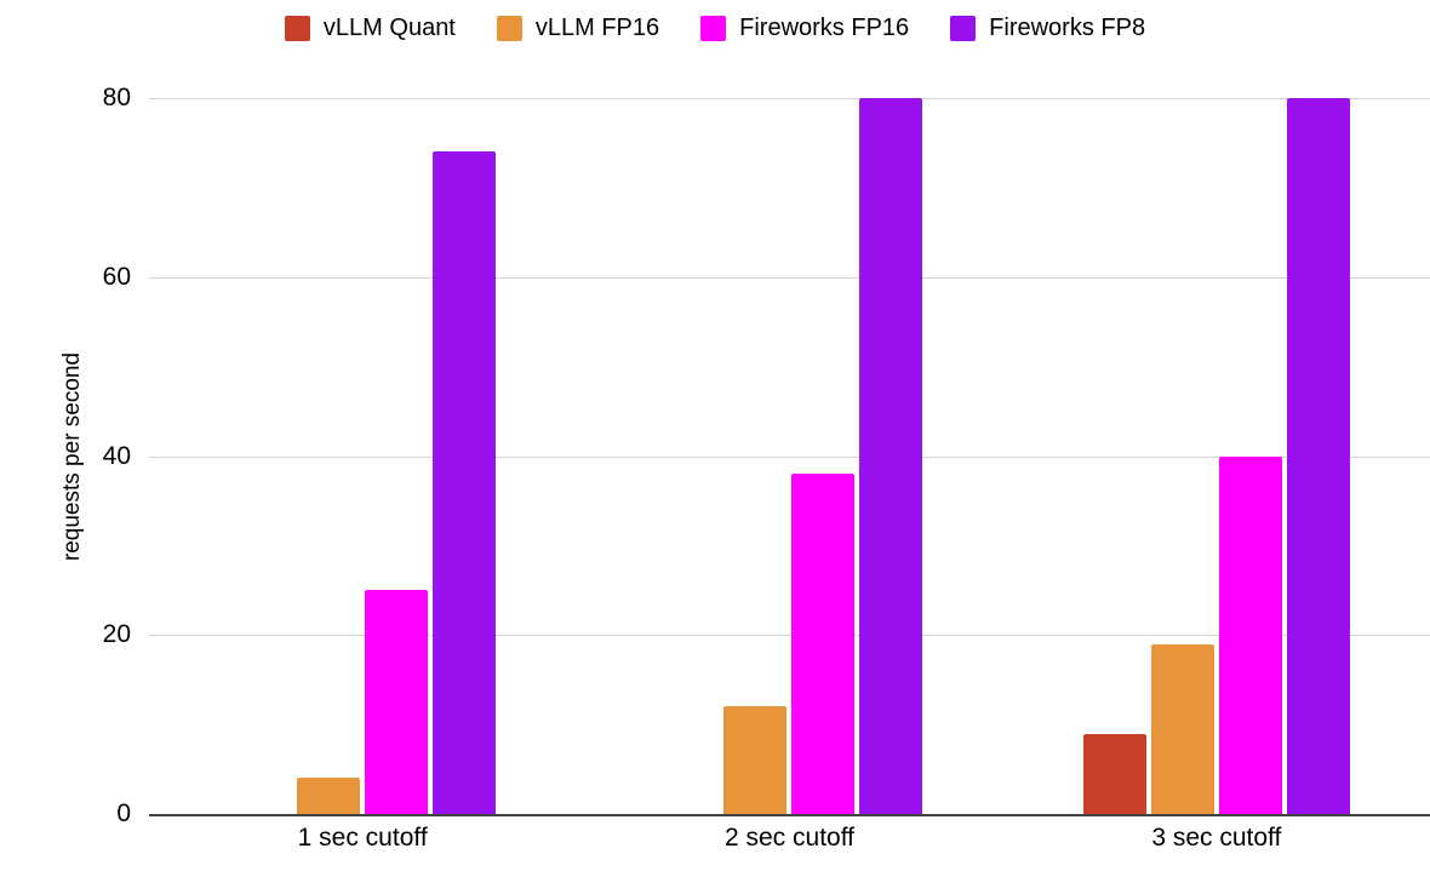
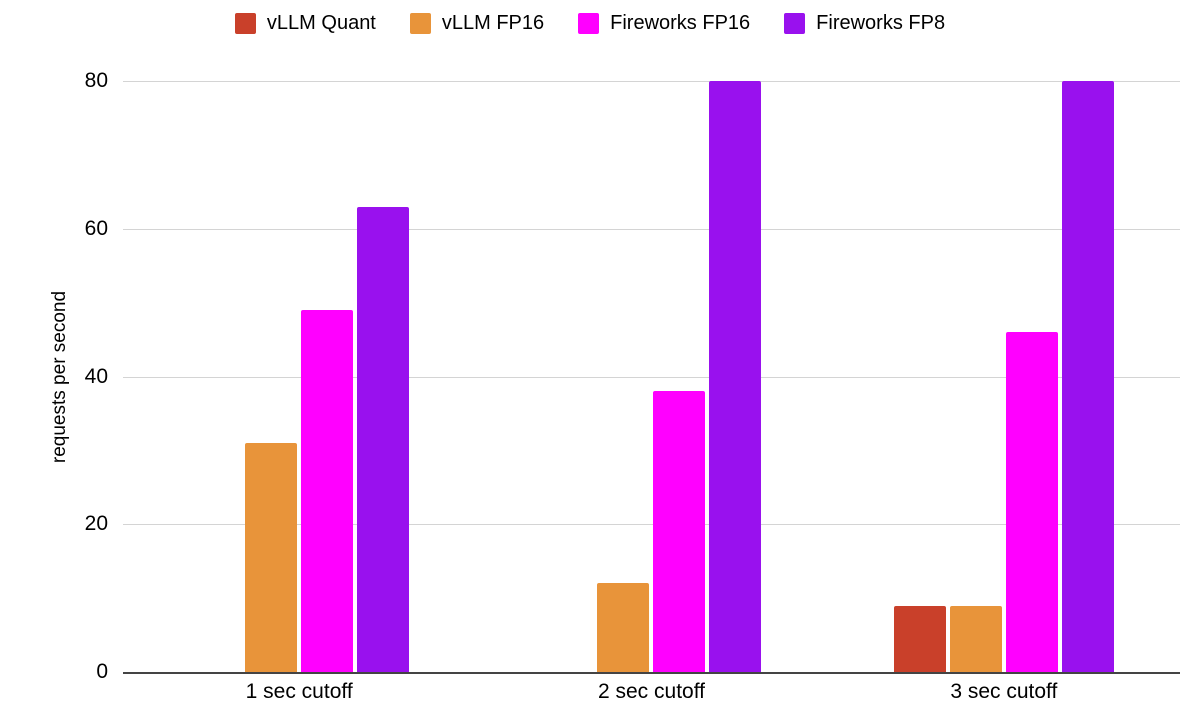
vLLM FP16/1 sec cutoff: 4 -> 31
Fireworks FP16/1 sec cutoff: 25 -> 49
Fireworks FP8/1 sec cutoff: 74 -> 63
vLLM FP16/3 sec cutoff: 19 -> 9
Fireworks FP16/3 sec cutoff: 40 -> 46
